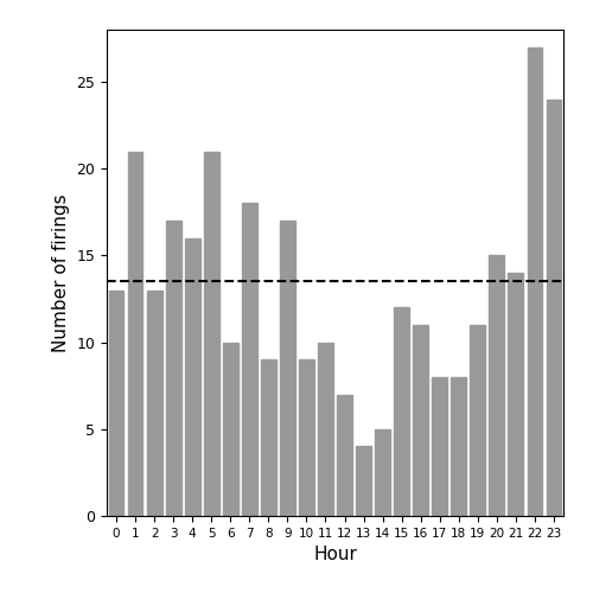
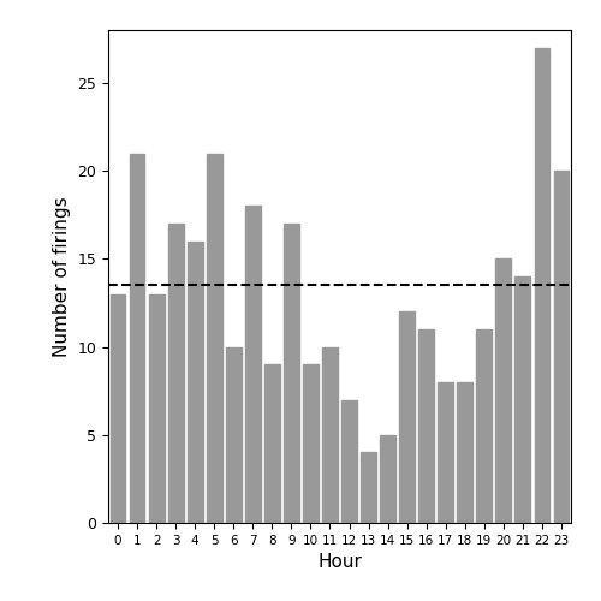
23: 24 -> 20
